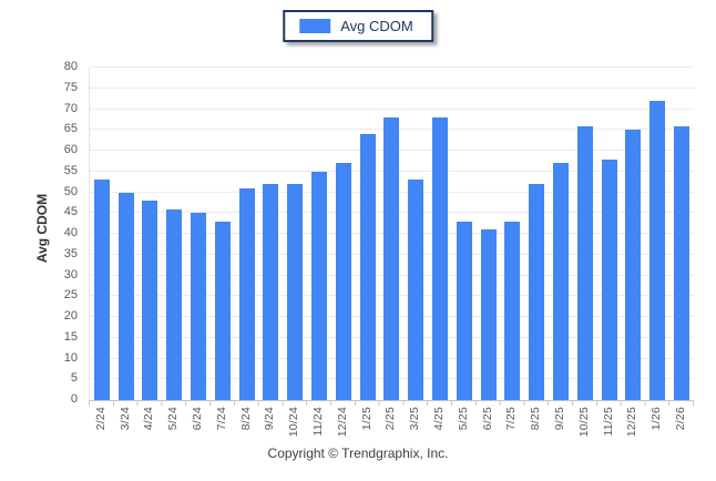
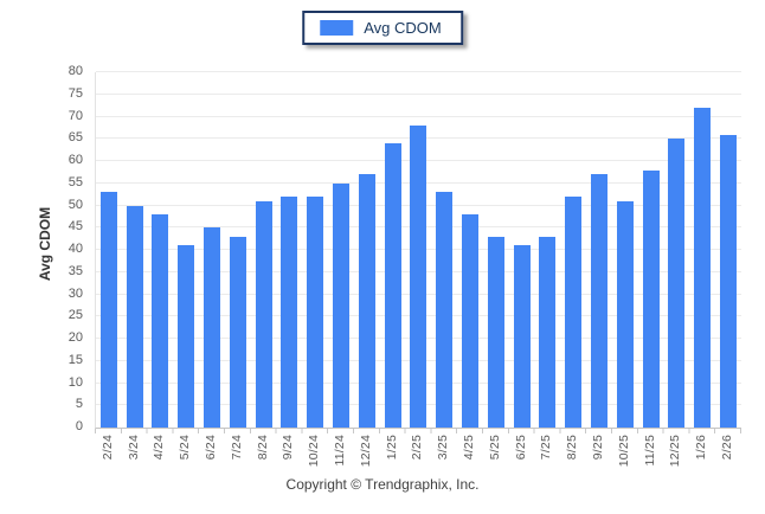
5/24: 46 -> 41
4/25: 68 -> 48
10/25: 66 -> 51
